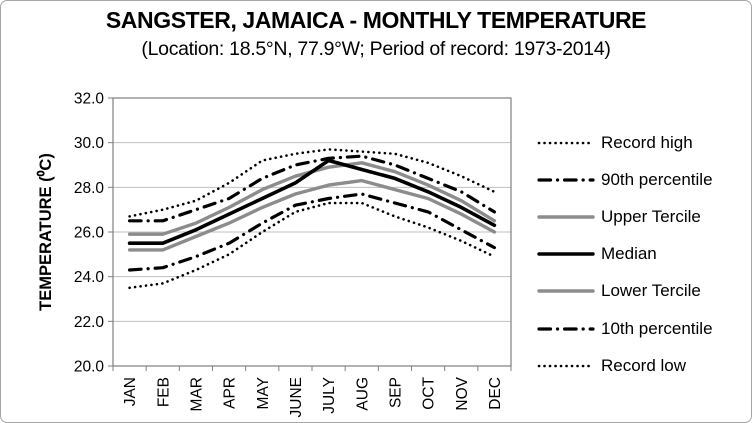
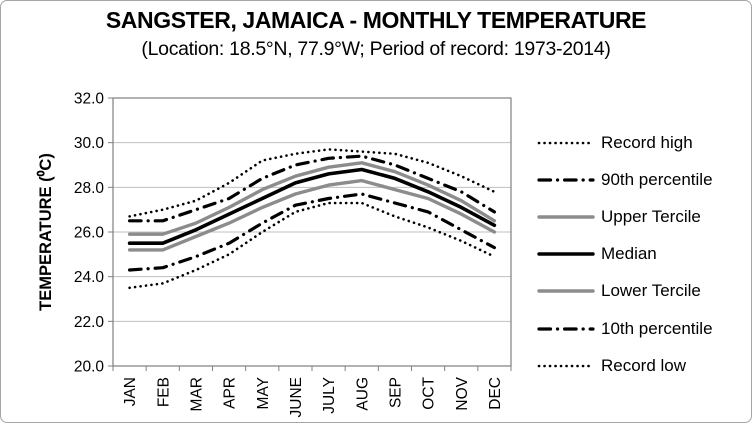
Median/JULY: 29.2 -> 28.6
